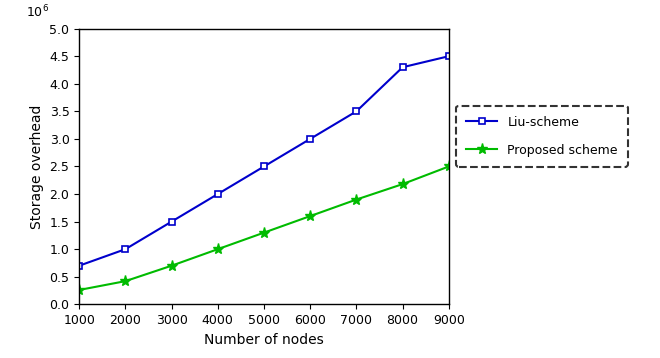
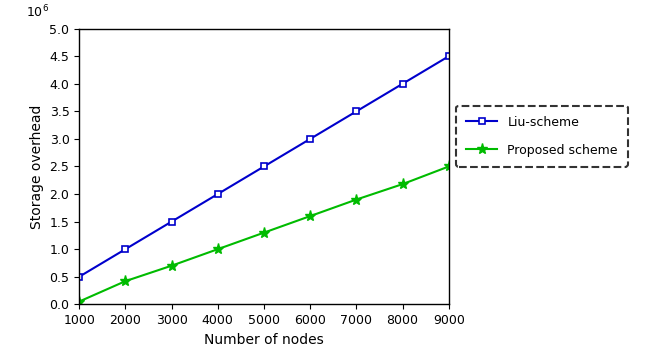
Liu-scheme/1000: 0.7 -> 0.5
Proposed scheme/1000: 0.26 -> 0.05
Liu-scheme/8000: 4.3 -> 4.0
